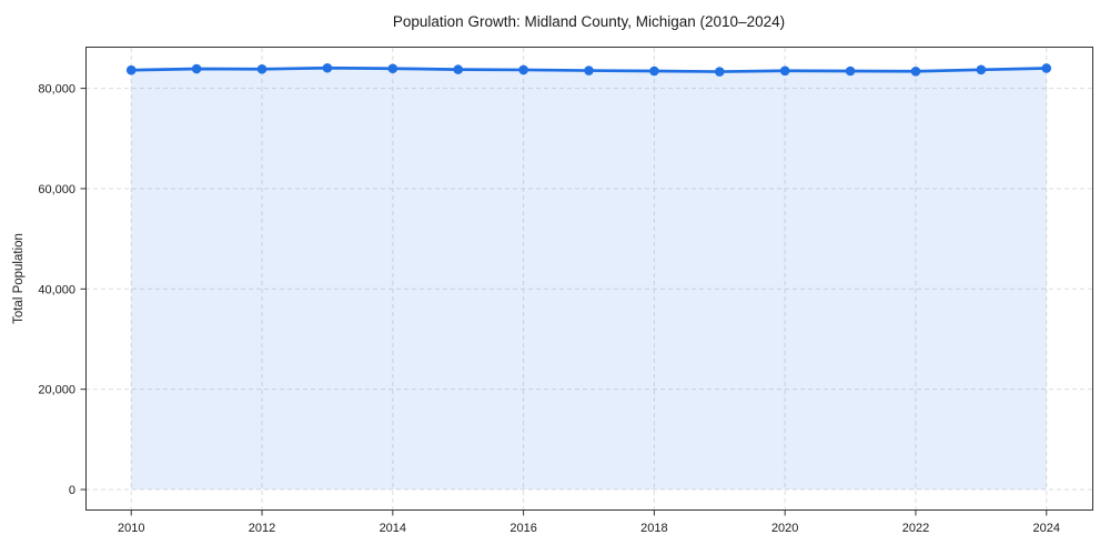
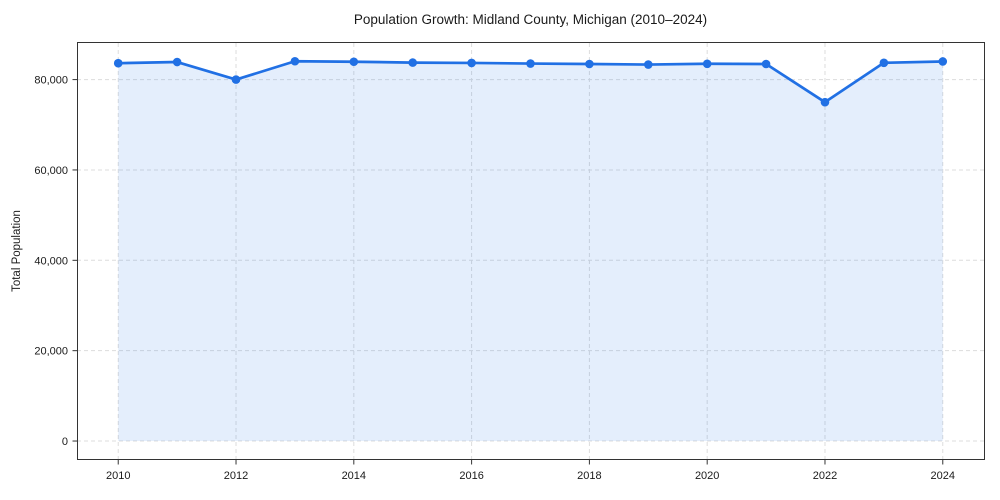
2012: 84000 -> 80000
2022: 83000 -> 75000
